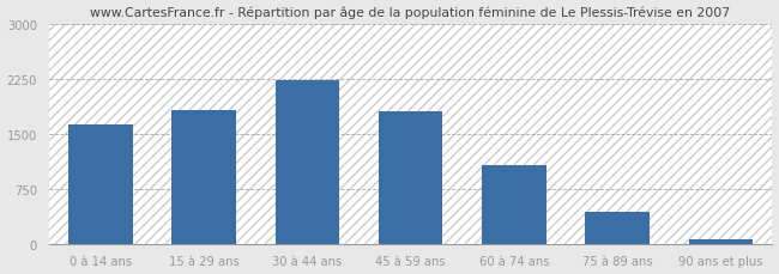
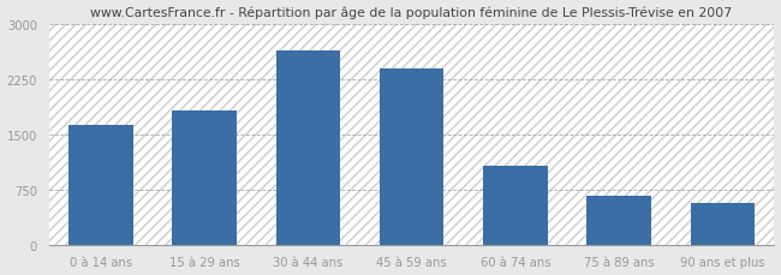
30 à 44 ans: 2240 -> 2640
45 à 59 ans: 1810 -> 2400
75 à 89 ans: 430 -> 660
90 ans et plus: 60 -> 560
